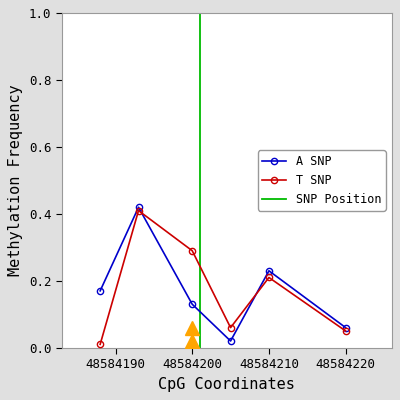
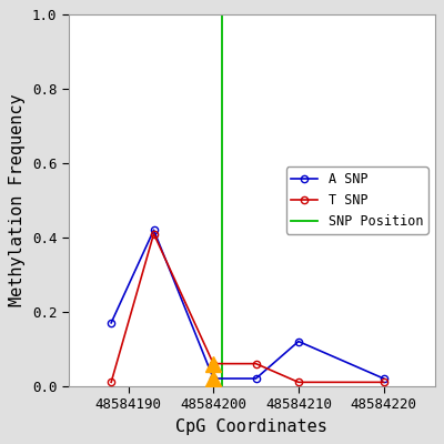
A SNP/48584200: 0.13 -> 0.02
T SNP/48584200: 0.29 -> 0.06
A SNP/48584210: 0.23 -> 0.12
T SNP/48584210: 0.21 -> 0.01
A SNP/48584220: 0.06 -> 0.02
T SNP/48584220: 0.05 -> 0.01
